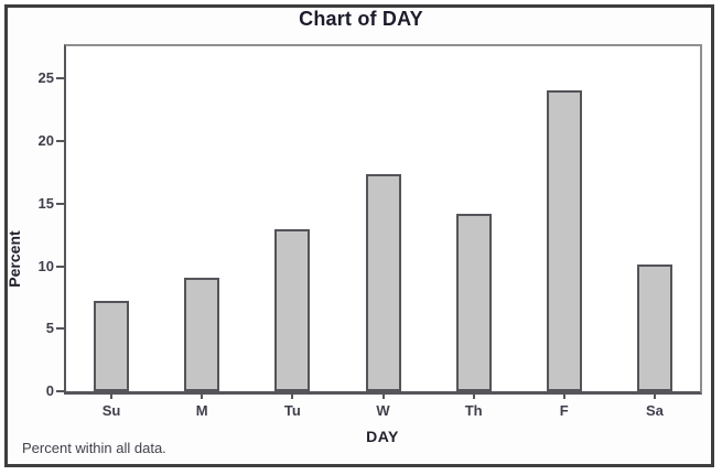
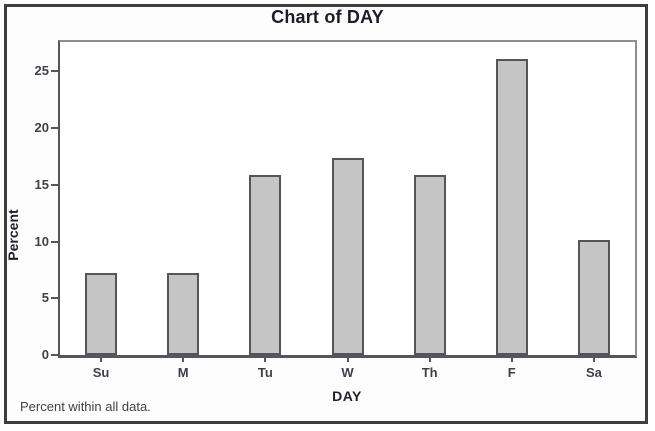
M: 9.1 -> 7.2
Tu: 13.0 -> 15.9
Th: 14.2 -> 15.9
F: 24.1 -> 26.1
